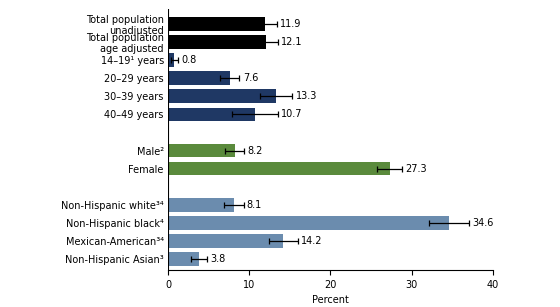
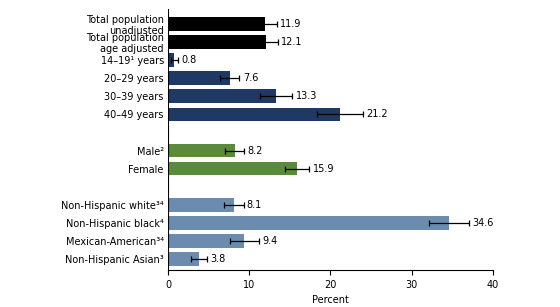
40–49 years: 10.7 -> 21.2
Female: 27.3 -> 15.9
Mexican-American³⁴: 14.2 -> 9.4
